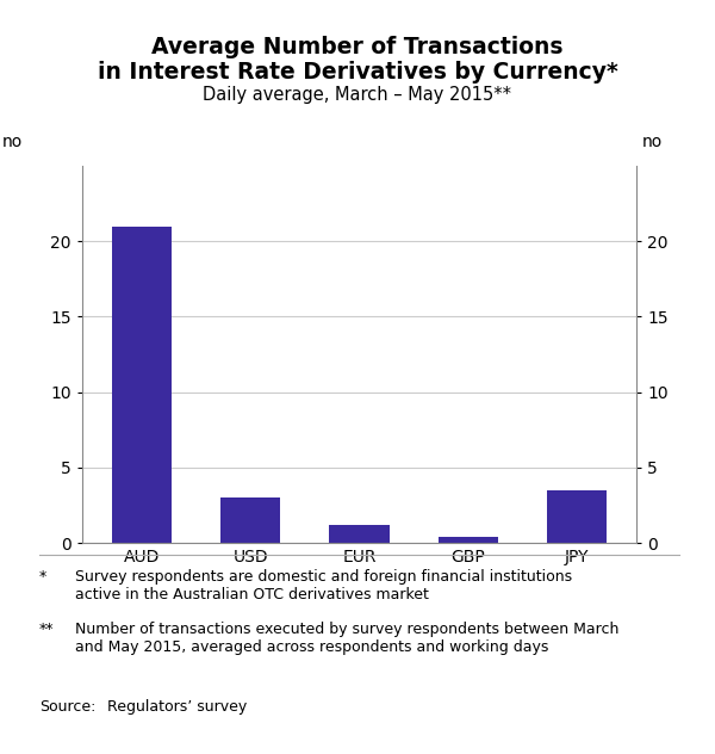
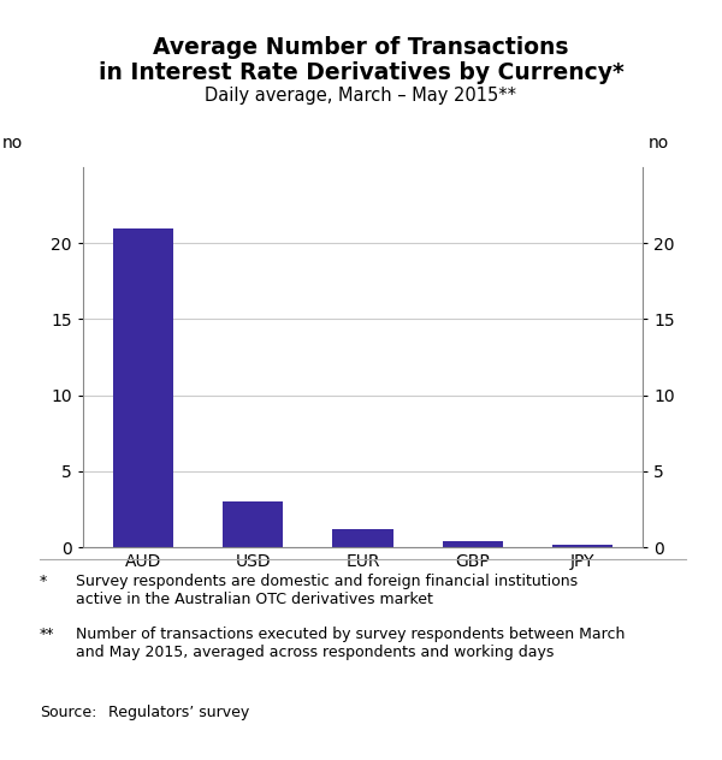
JPY: 3.5 -> 0.2
